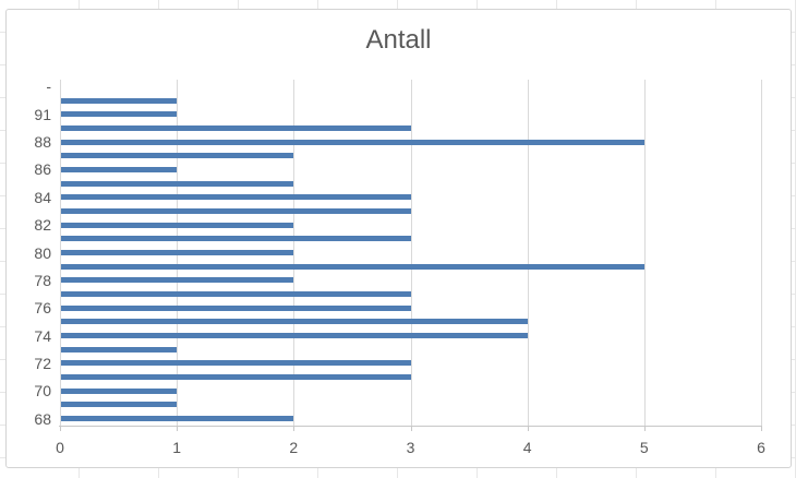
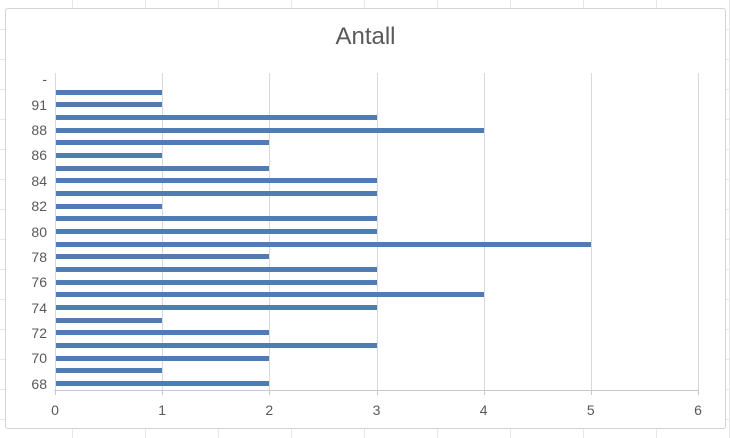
88: 5 -> 4
82: 2 -> 1
80: 2 -> 3
74: 4 -> 3
72: 3 -> 2
70: 1 -> 2
